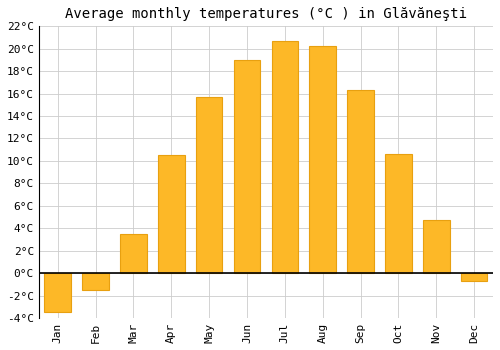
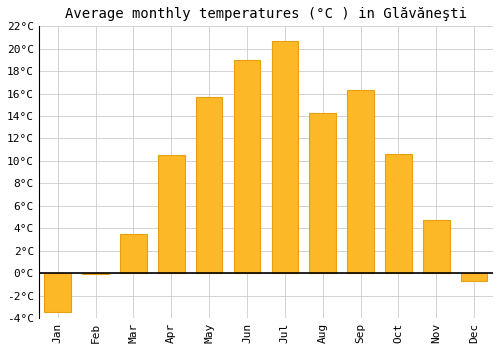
Feb: -1.5°C -> -0.1°C
Aug: 20.2°C -> 14.3°C
